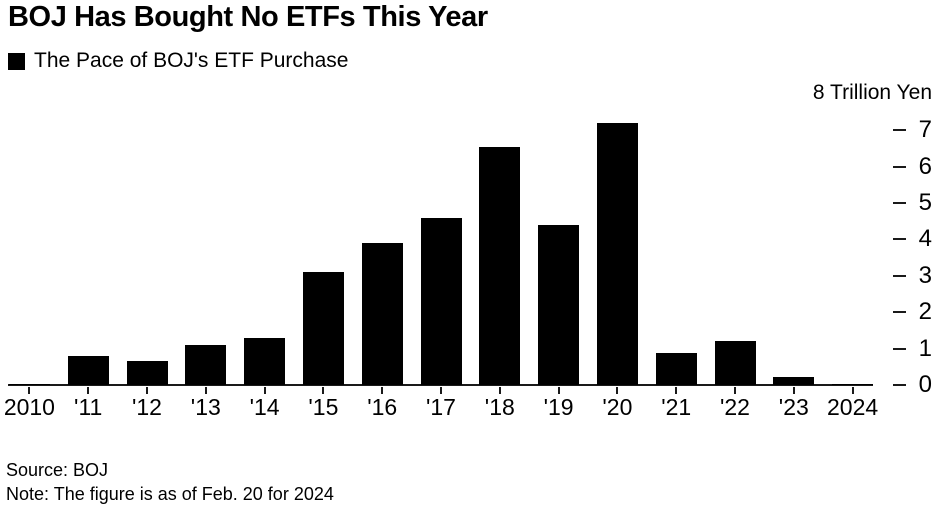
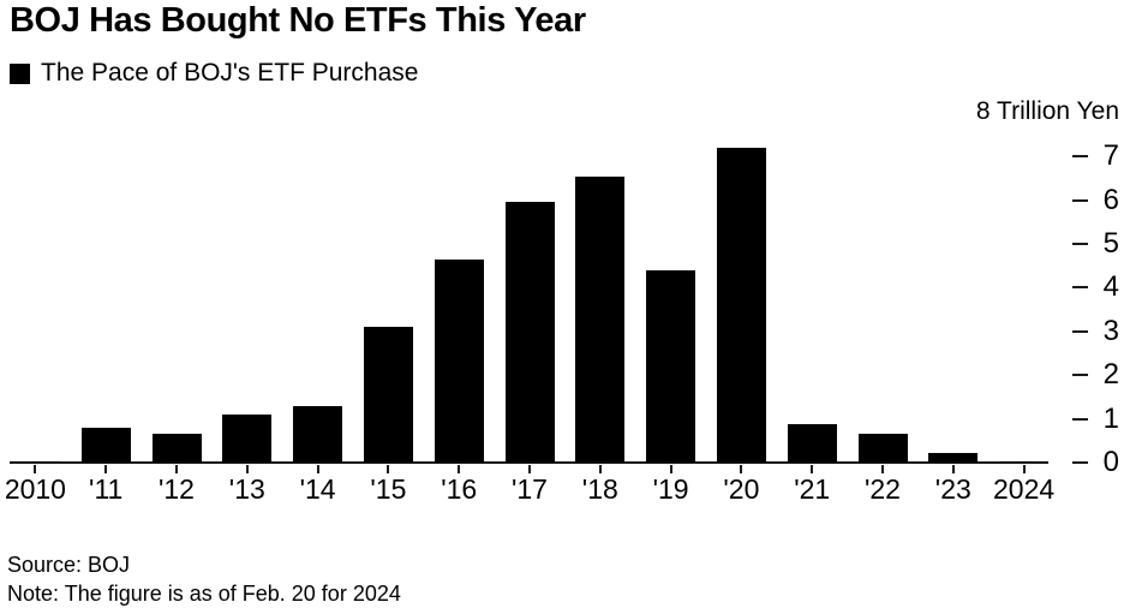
'16: 3.9 -> 4.7
'17: 4.6 -> 6.0
'22: 1.2 -> 0.7
